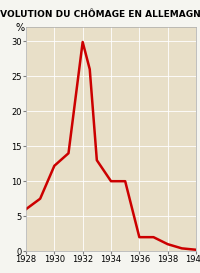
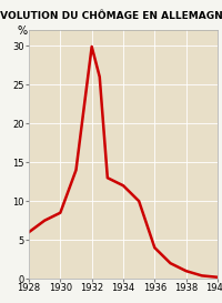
1930: 12.2 -> 8.5
1934: 10.0 -> 12.0
1936: 2.0 -> 4.0
